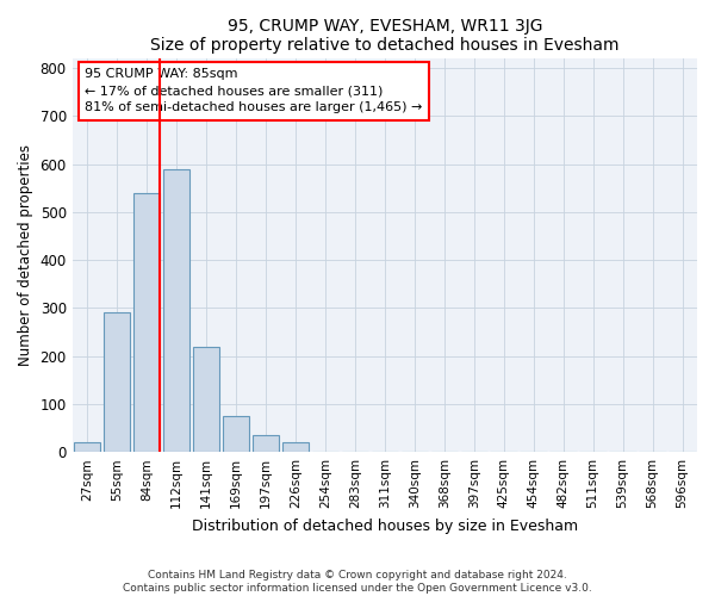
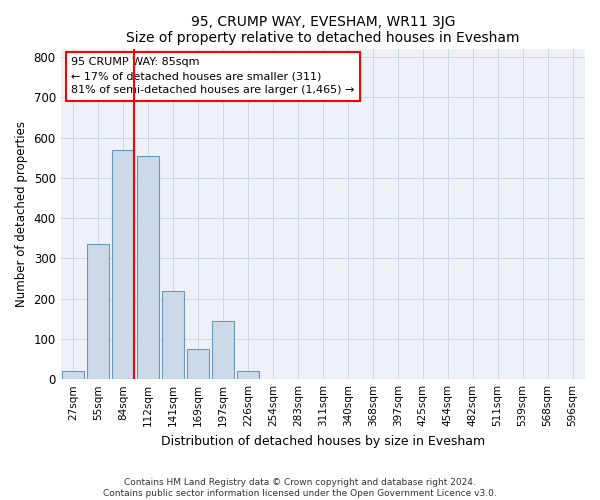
55sqm: 290 -> 335
84sqm: 540 -> 570
112sqm: 590 -> 555
197sqm: 35 -> 145
